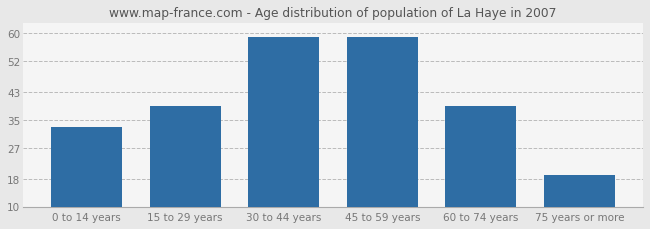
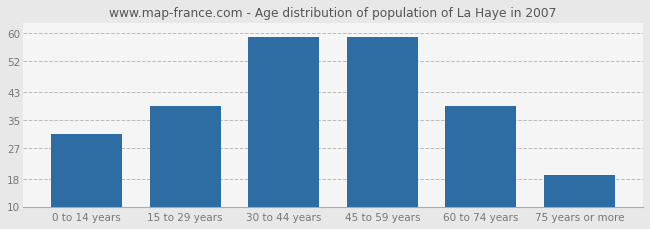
0 to 14 years: 33 -> 31
